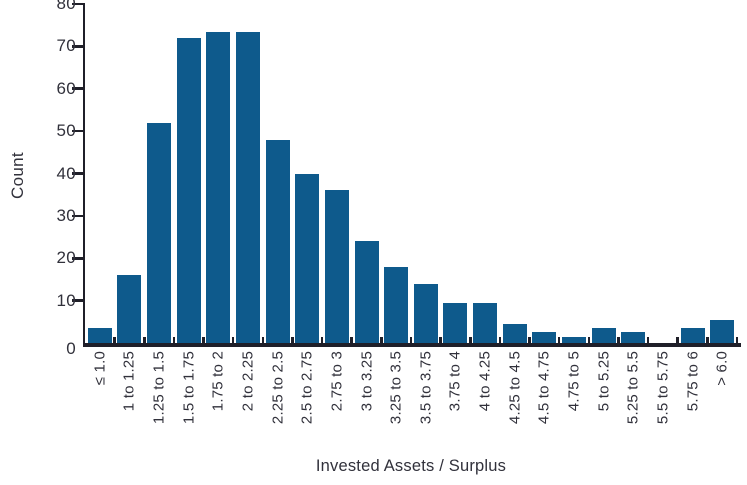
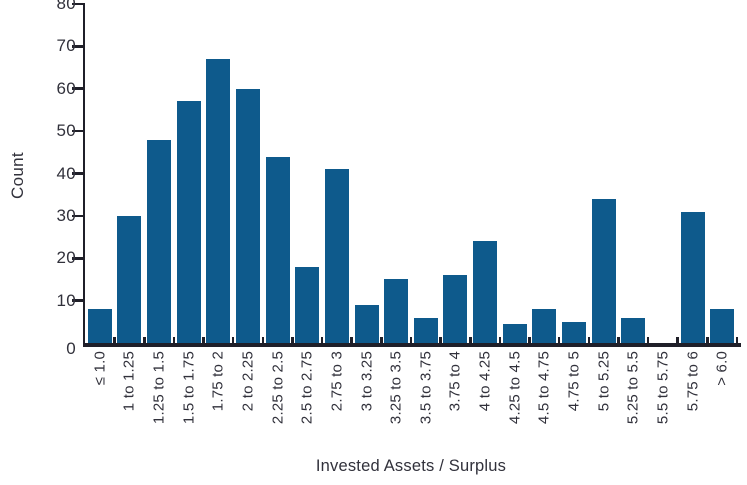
≤ 1.0: 4 -> 8
1 to 1.25: 16 -> 30
1.25 to 1.5: 52 -> 48
1.5 to 1.75: 72 -> 57
1.75 to 2: 74 -> 67
2 to 2.25: 74 -> 60
2.25 to 2.5: 48 -> 44
2.5 to 2.75: 40 -> 18
2.75 to 3: 36 -> 41
3 to 3.25: 24 -> 9
3.25 to 3.5: 18 -> 15
3.5 to 3.75: 14 -> 6
3.75 to 4: 10 -> 16
4 to 4.25: 10 -> 24
4.5 to 4.75: 2 -> 8
4.75 to 5: 2 -> 5
5 to 5.25: 4 -> 34
5.25 to 5.5: 2 -> 6
5.75 to 6: 4 -> 31
> 6.0: 6 -> 8
